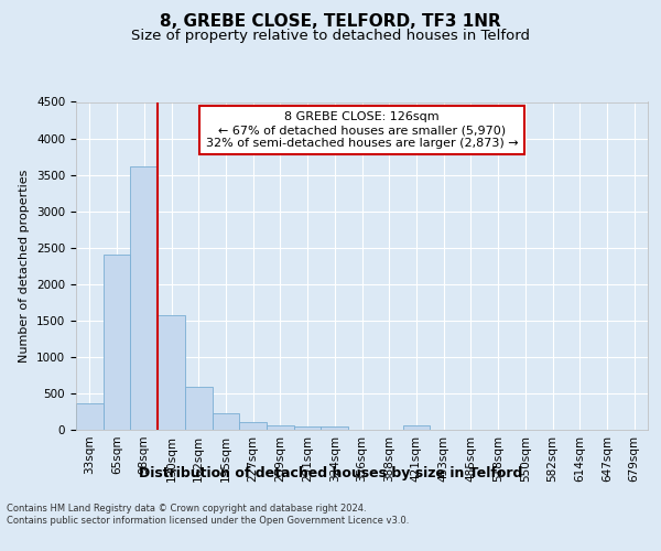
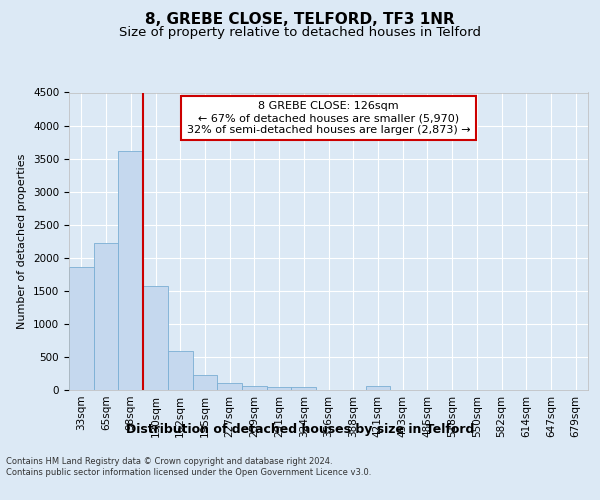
33sqm: 370 -> 1860
65sqm: 2400 -> 2220
